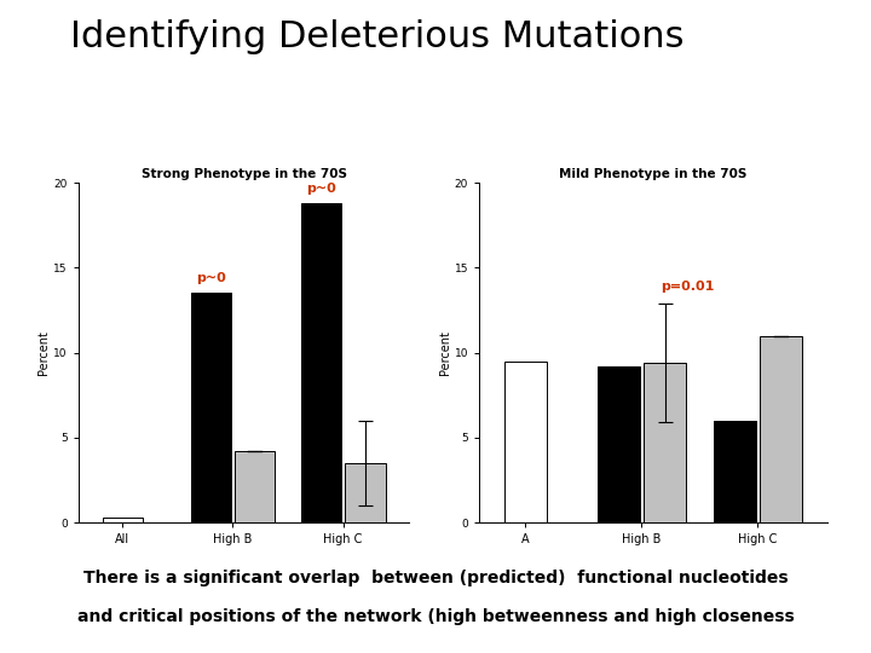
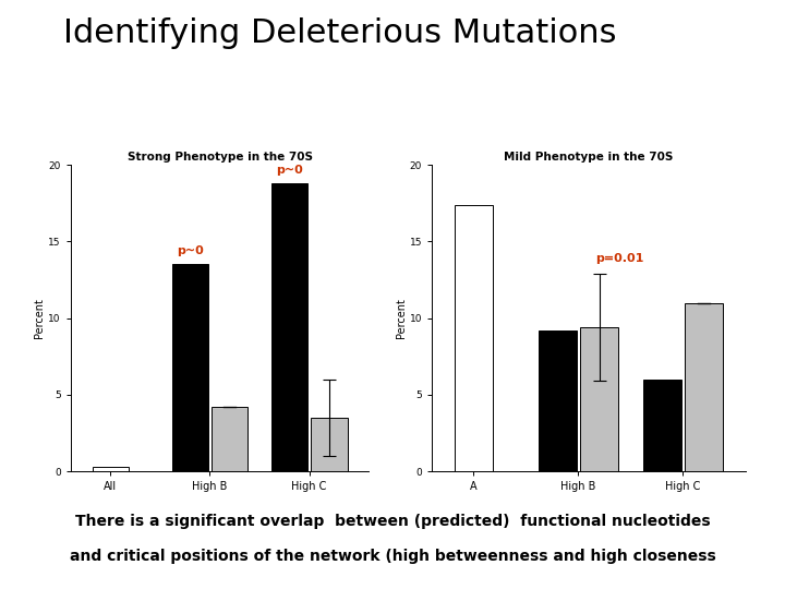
Mild Phenotype in the 70S/A: 9.5 -> 17.4
